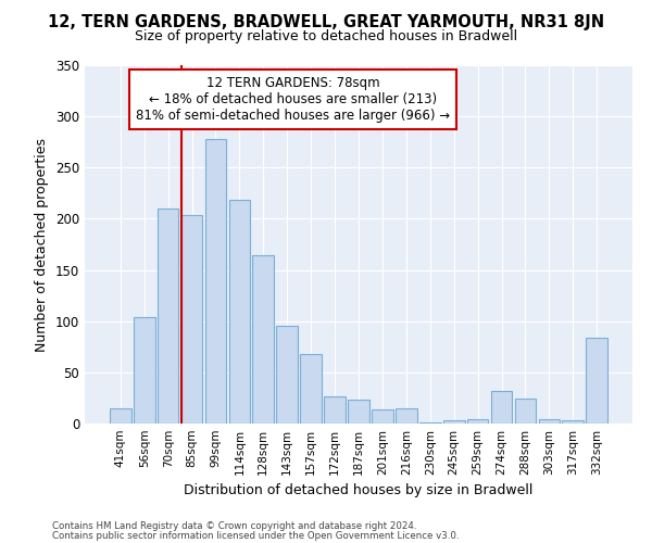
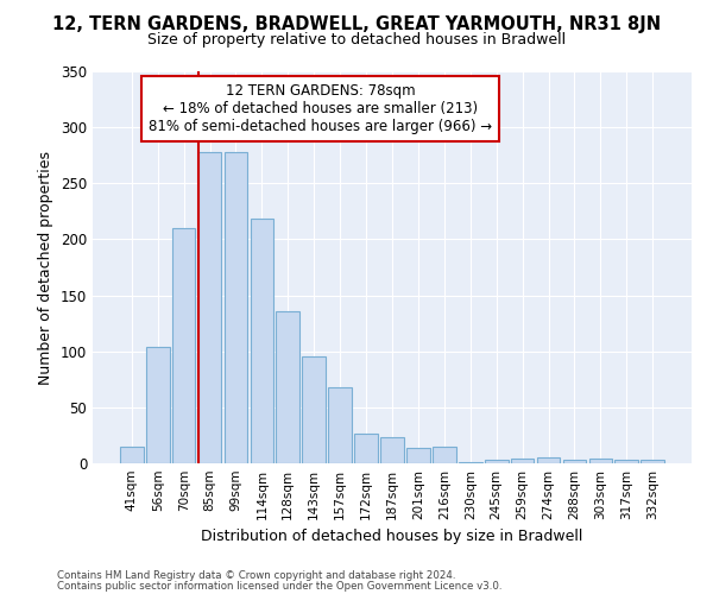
85sqm: 204 -> 278
128sqm: 164 -> 136
274sqm: 32 -> 5
288sqm: 24 -> 3
332sqm: 84 -> 3
